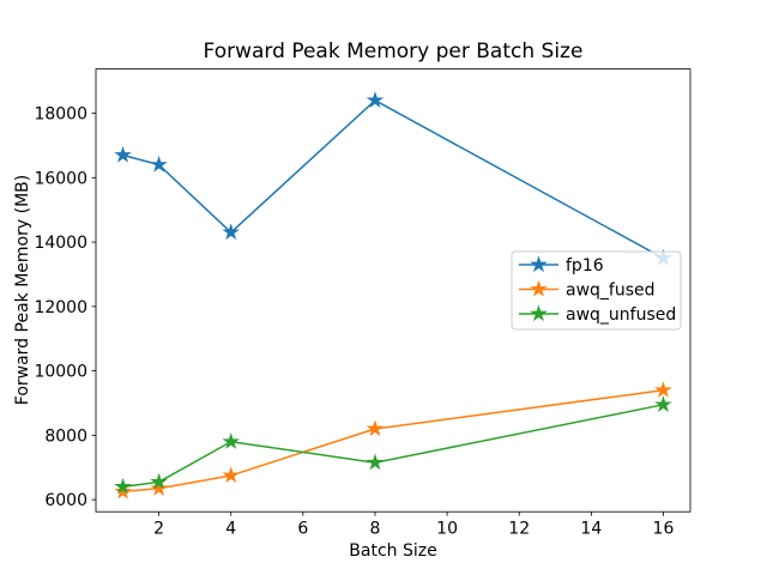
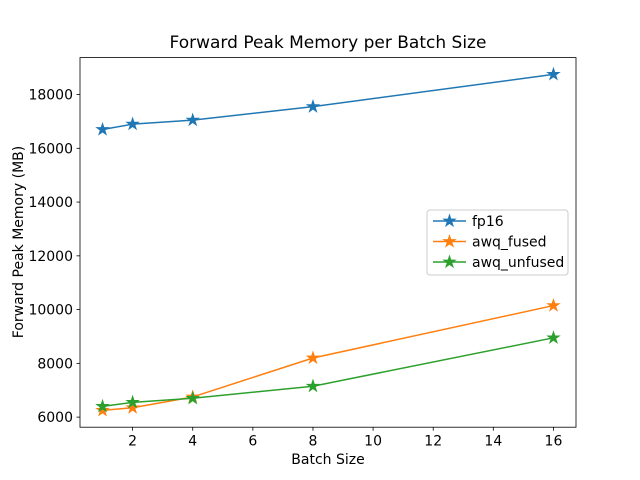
fp16/2: 16400 -> 16900
fp16/4: 14300 -> 17000
awq_unfused/4: 7800 -> 6700
fp16/8: 18400 -> 17600
fp16/16: 13500 -> 18800
awq_fused/16: 9400 -> 10200
